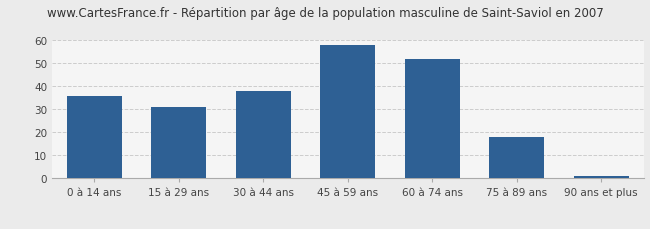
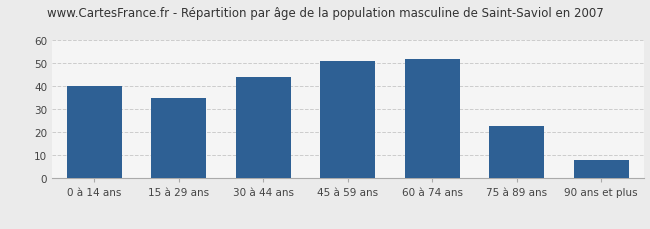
0 à 14 ans: 36 -> 40
15 à 29 ans: 31 -> 35
30 à 44 ans: 38 -> 44
45 à 59 ans: 58 -> 51
75 à 89 ans: 18 -> 23
90 ans et plus: 1 -> 8
